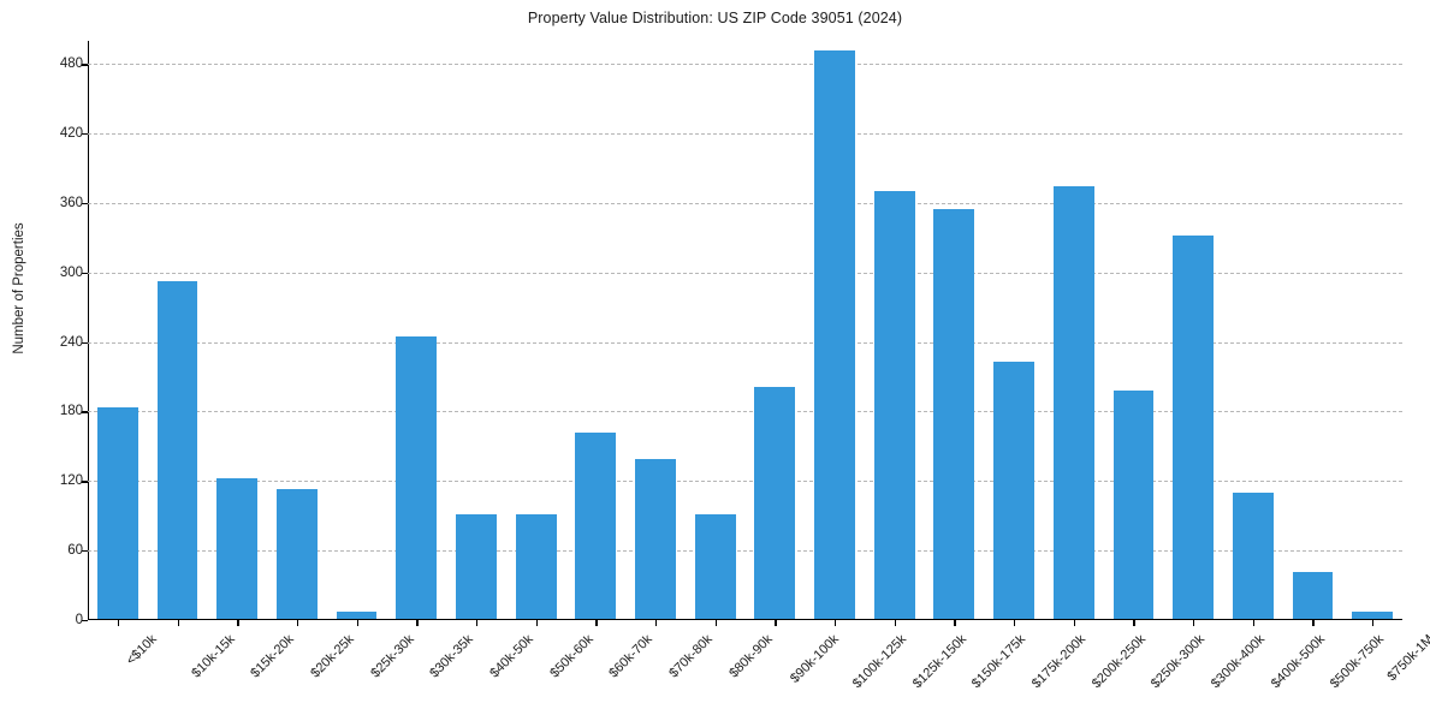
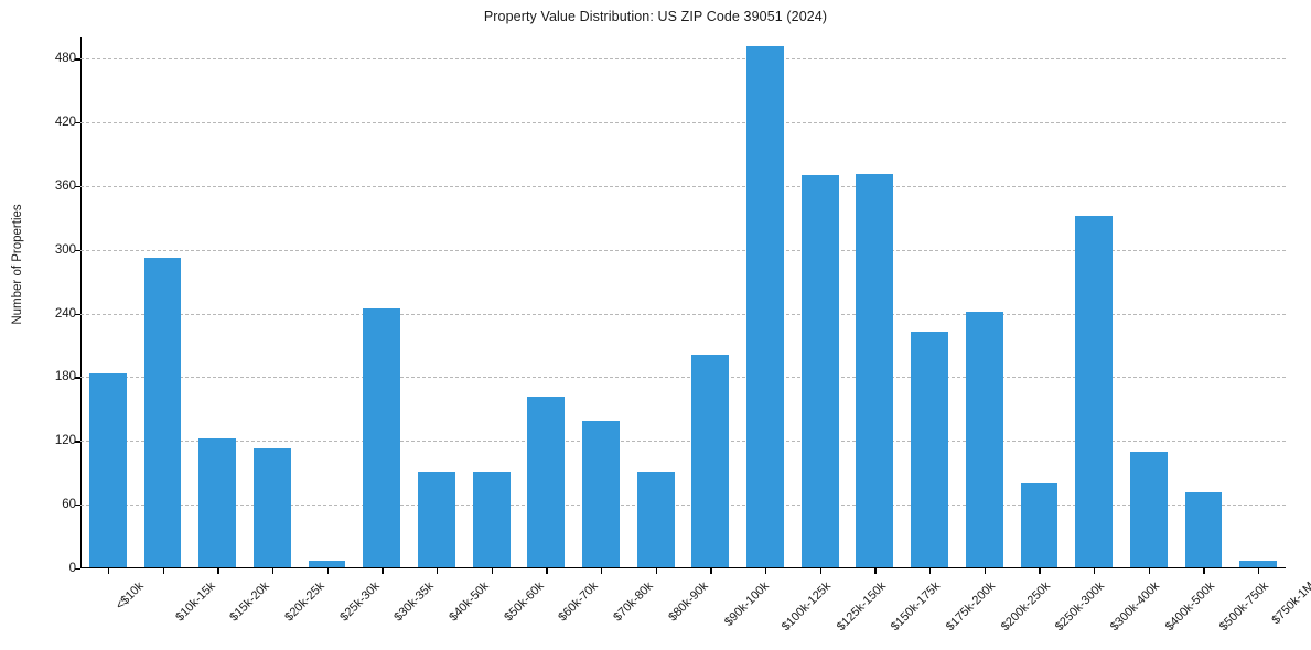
$150k-175k: 350 -> 370
$200k-250k: 370 -> 240
$250k-300k: 200 -> 80
$500k-750k: 40 -> 70
